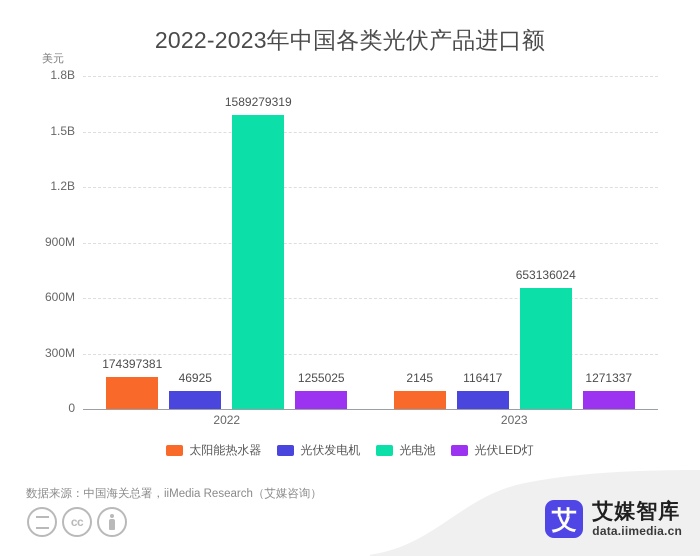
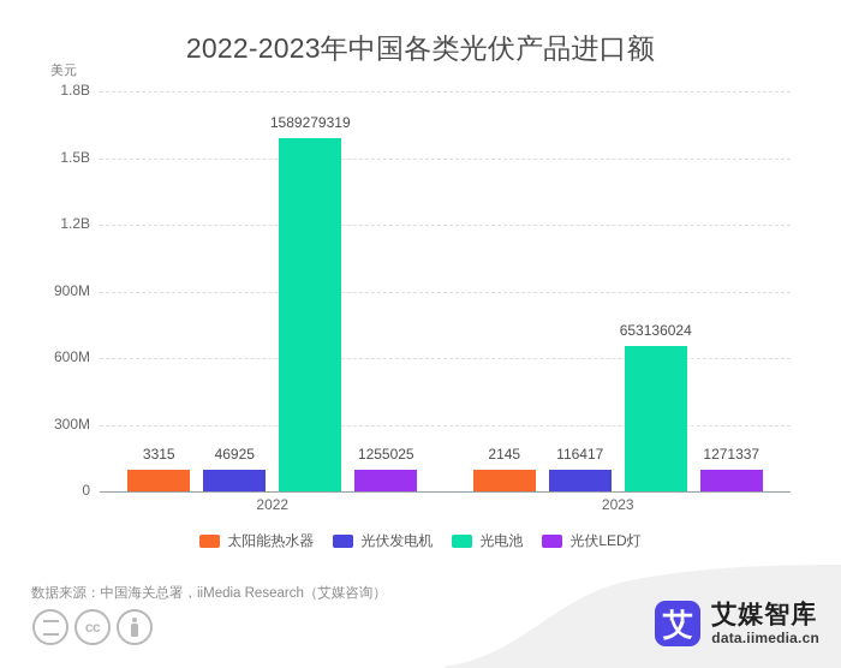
太阳能热水器/2022: 174397381 -> 3315
